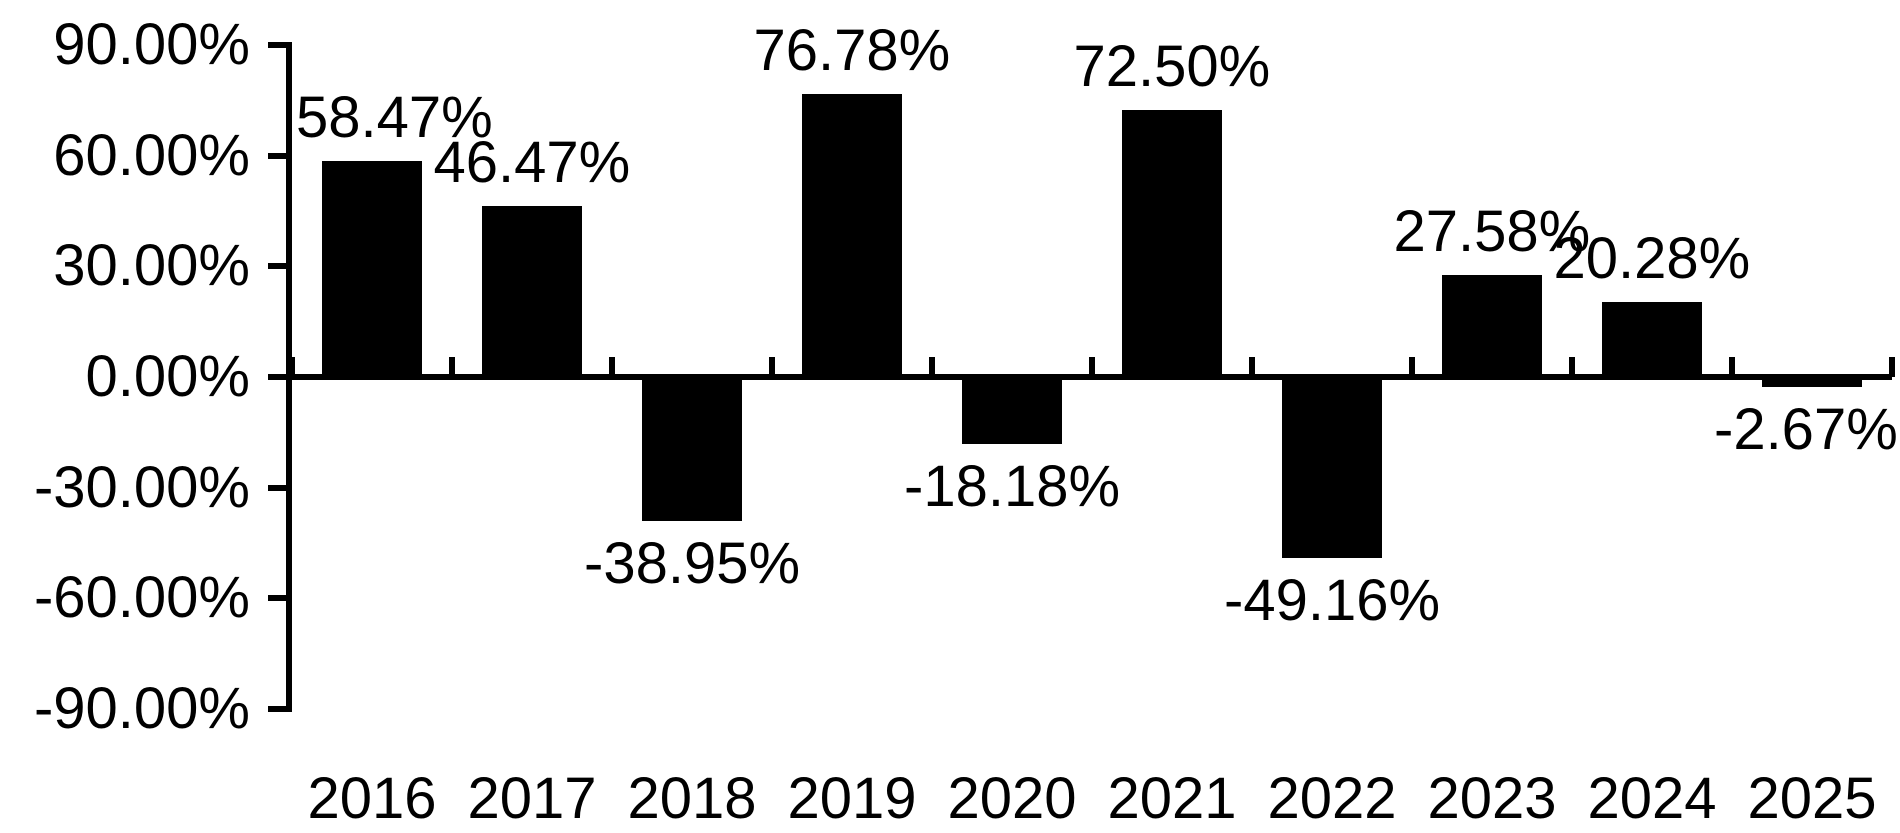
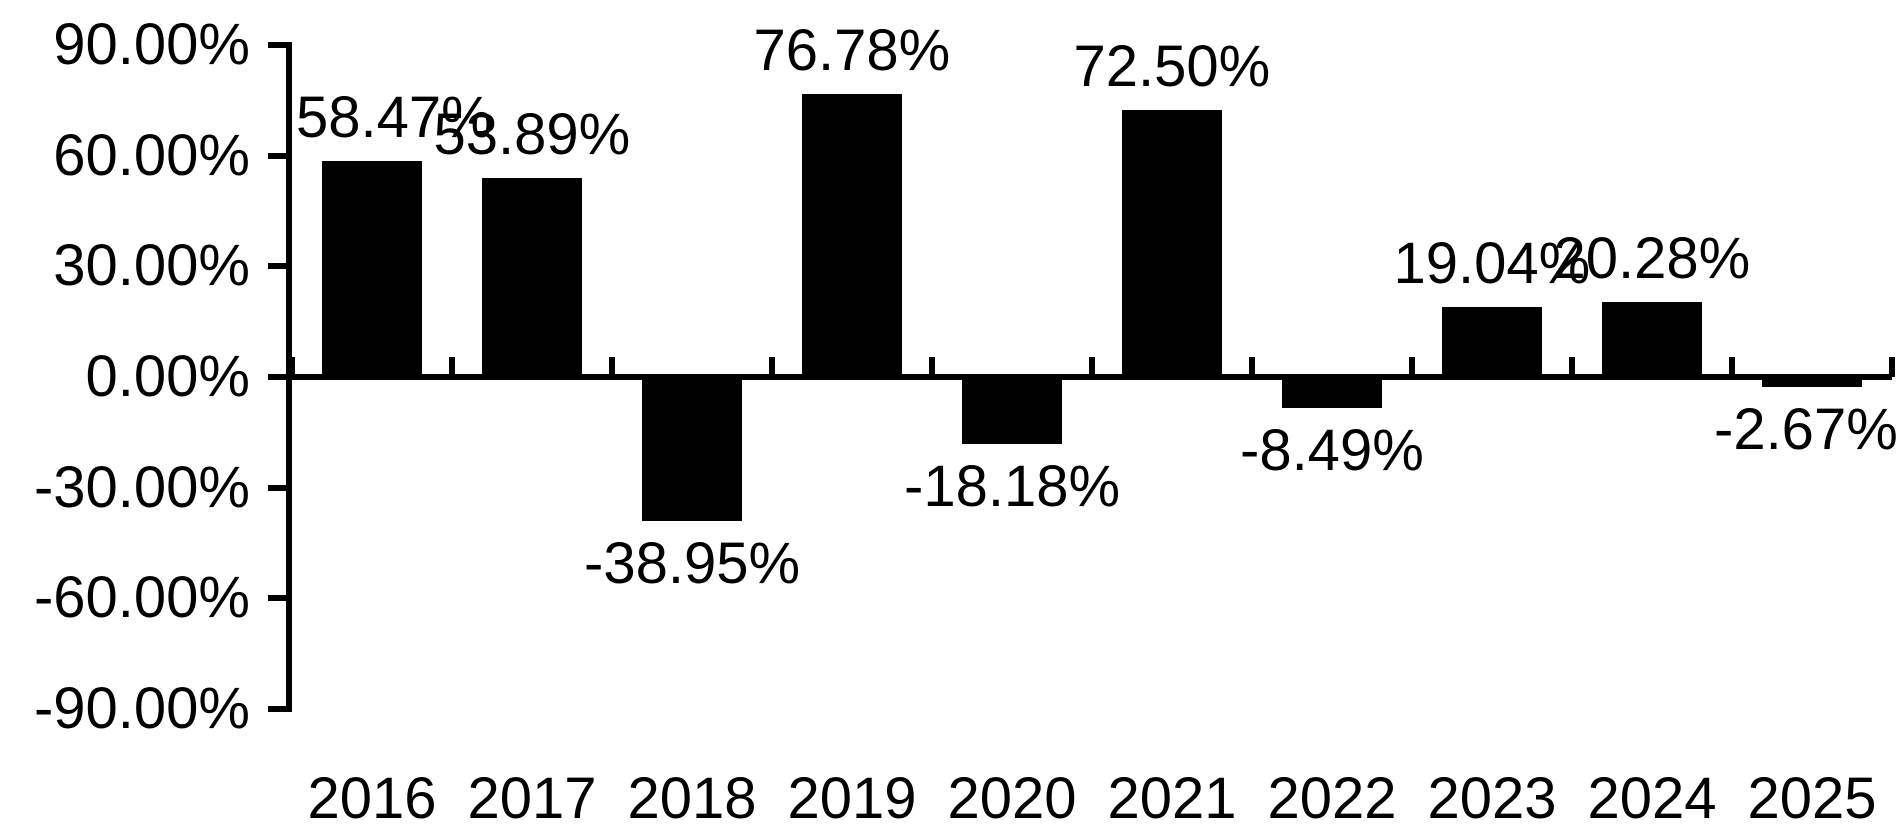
2017: 46.47% -> 53.89%
2022: -49.16% -> -8.49%
2023: 27.58% -> 19.04%
